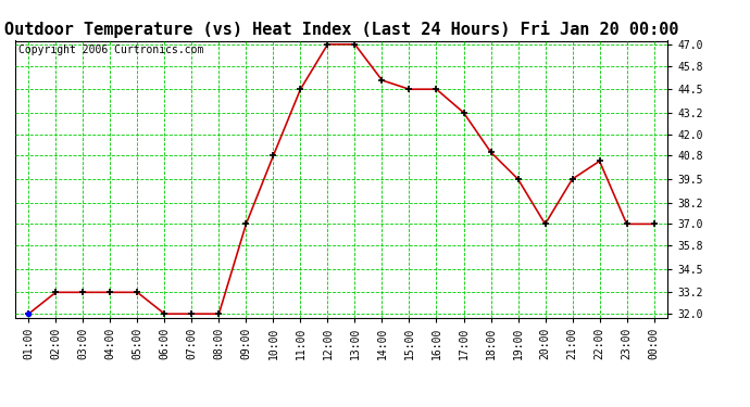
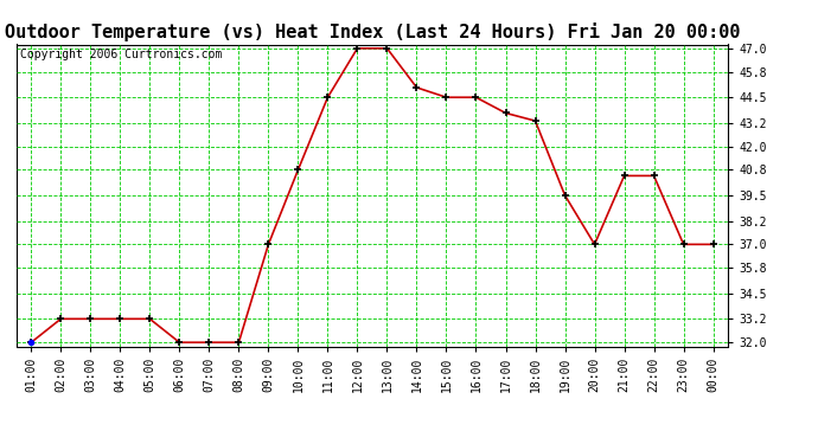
17:00: 43.2 -> 43.7
18:00: 41.0 -> 43.3
21:00: 39.5 -> 40.5
